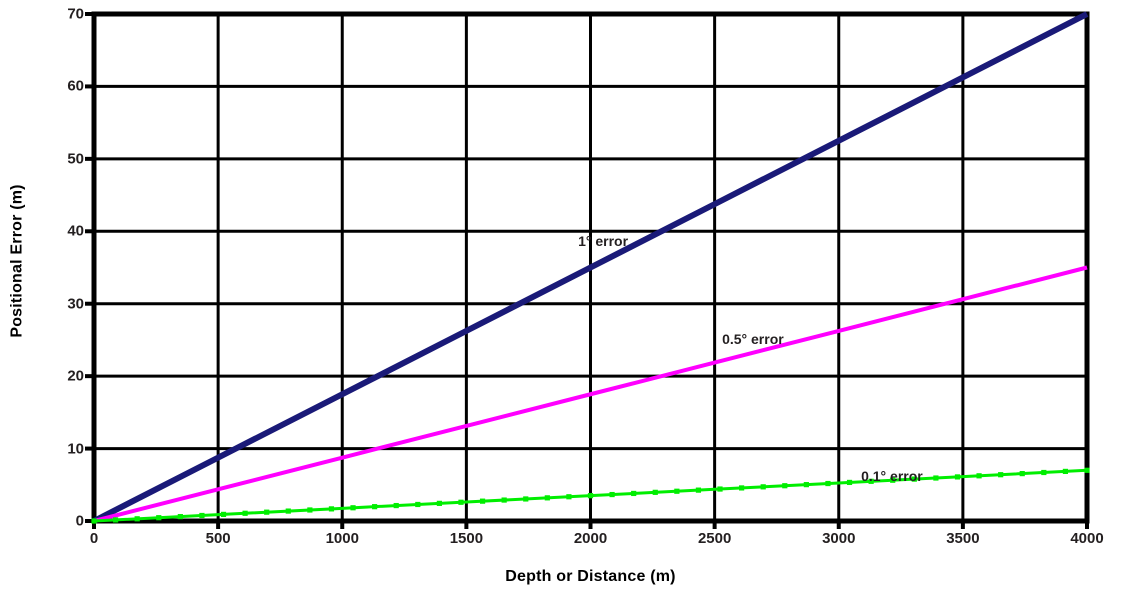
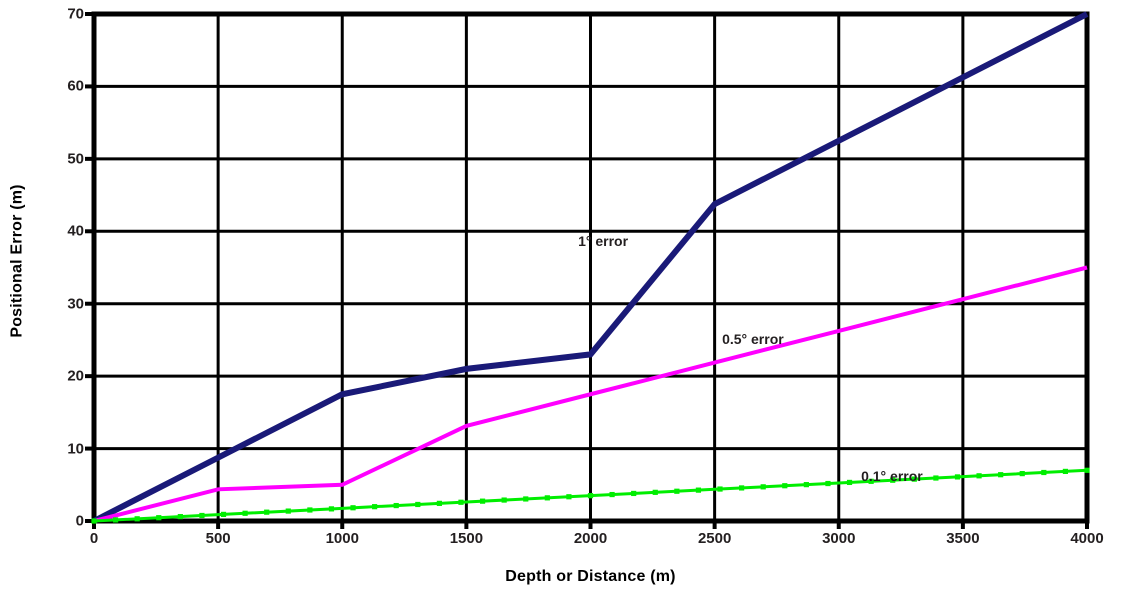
0.5° error/1000: 9 -> 5
1° error/1500: 26 -> 21
1° error/2000: 35 -> 23
